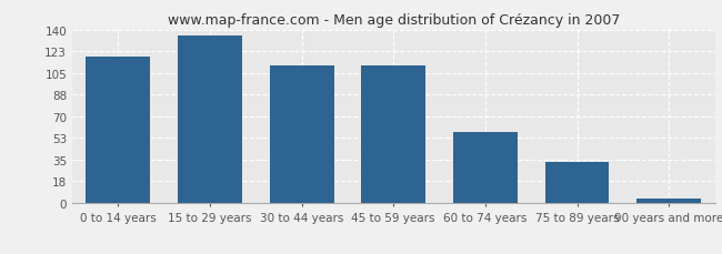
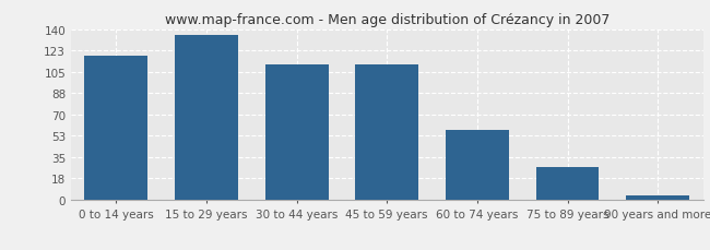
75 to 89 years: 33 -> 27
